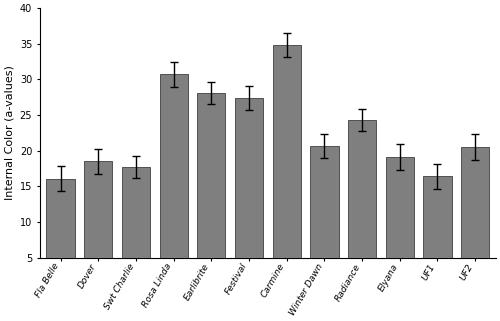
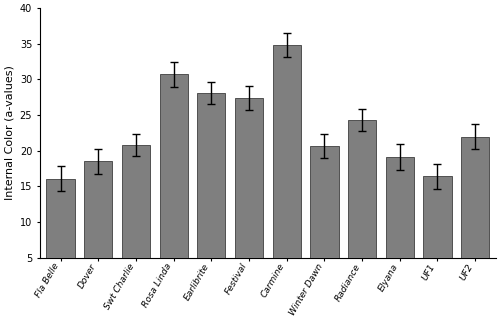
Swt Charlie: 17.7 -> 20.8
UF2: 20.5 -> 22.0
